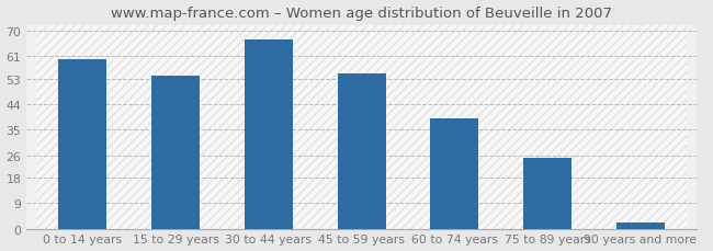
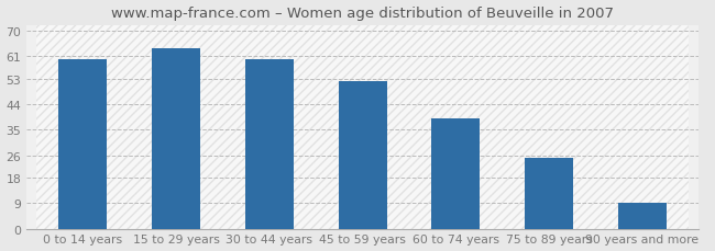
15 to 29 years: 54 -> 64
30 to 44 years: 67 -> 60
45 to 59 years: 55 -> 52
90 years and more: 2 -> 9
